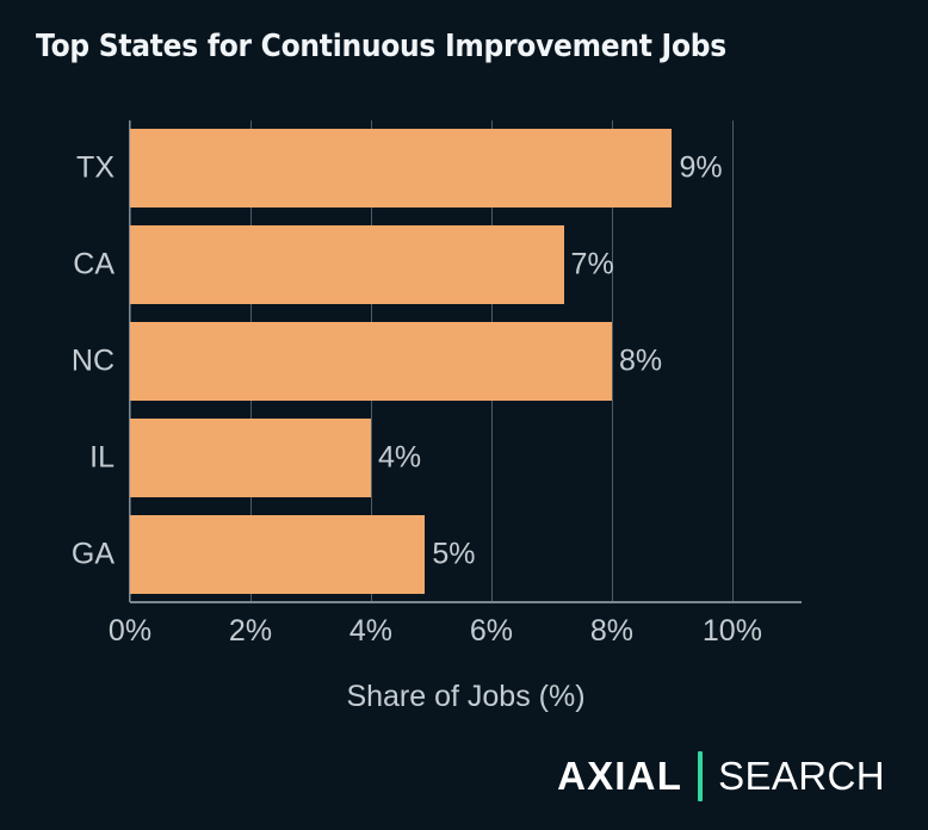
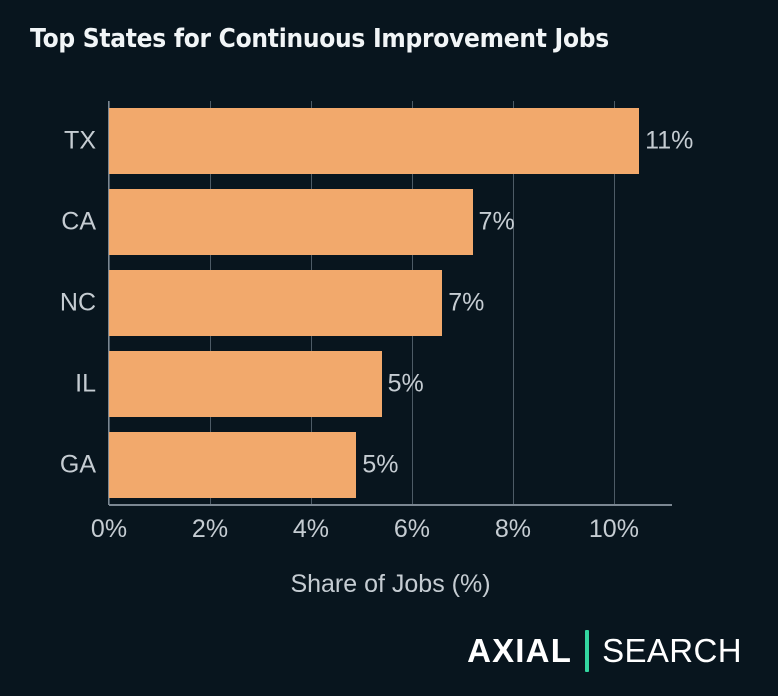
TX: 9% -> 11%
NC: 8% -> 7%
IL: 4% -> 5%
